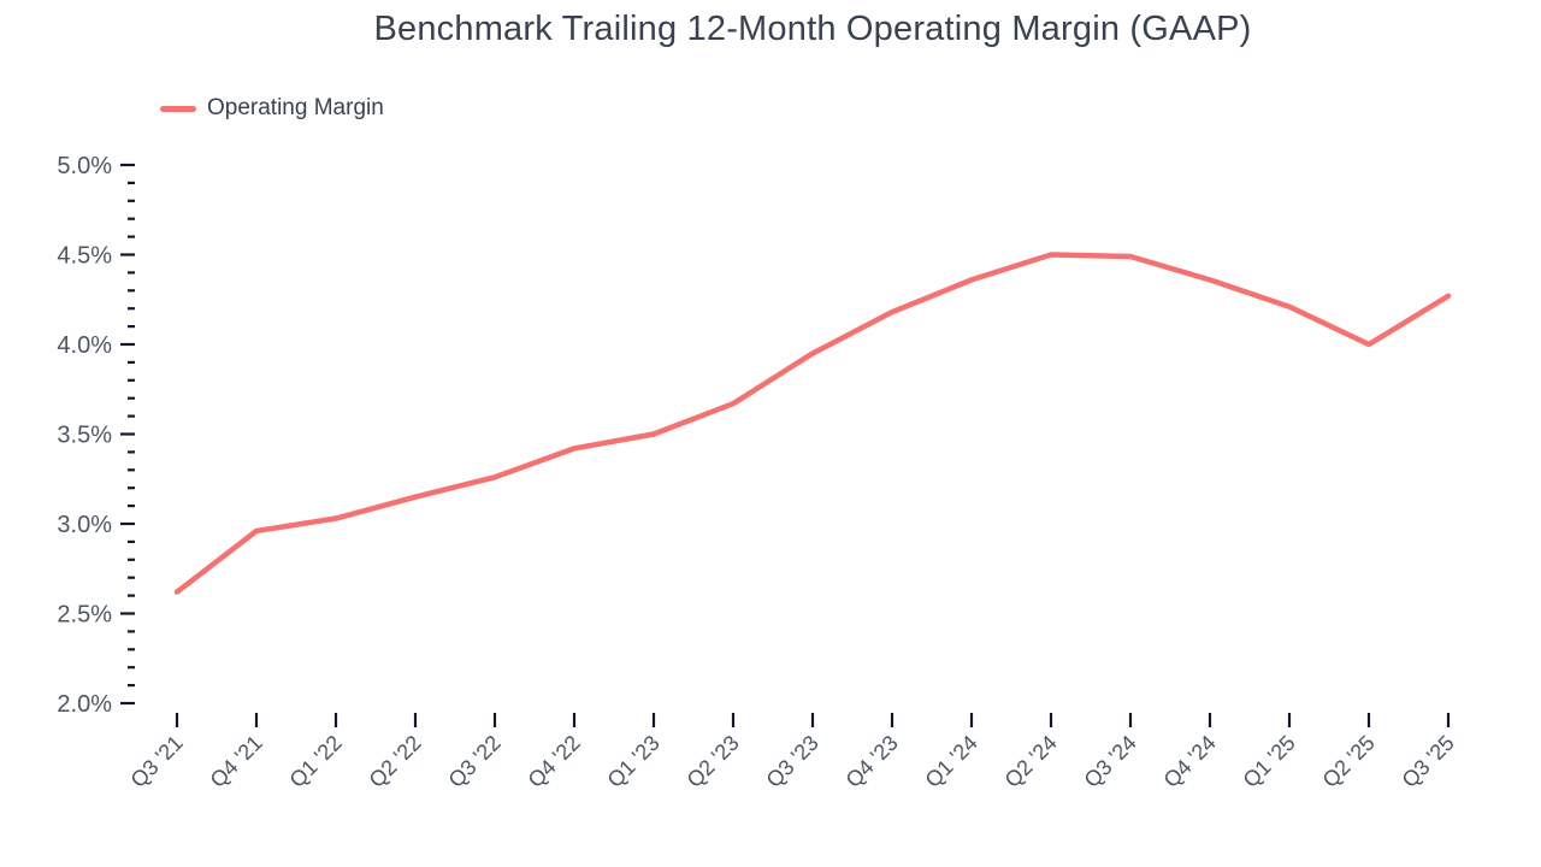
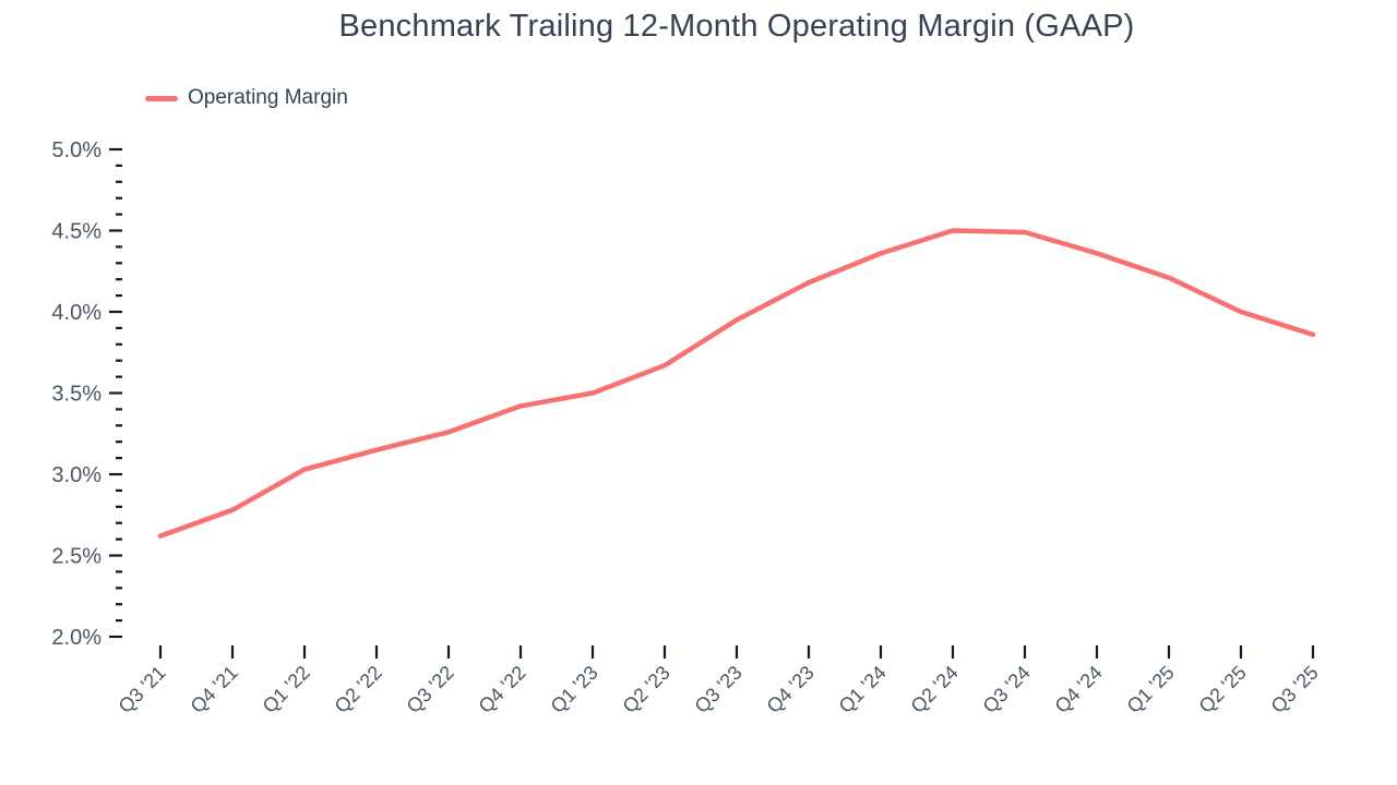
Q4 '21: 2.96% -> 2.78%
Q3 '25: 4.27% -> 3.86%
